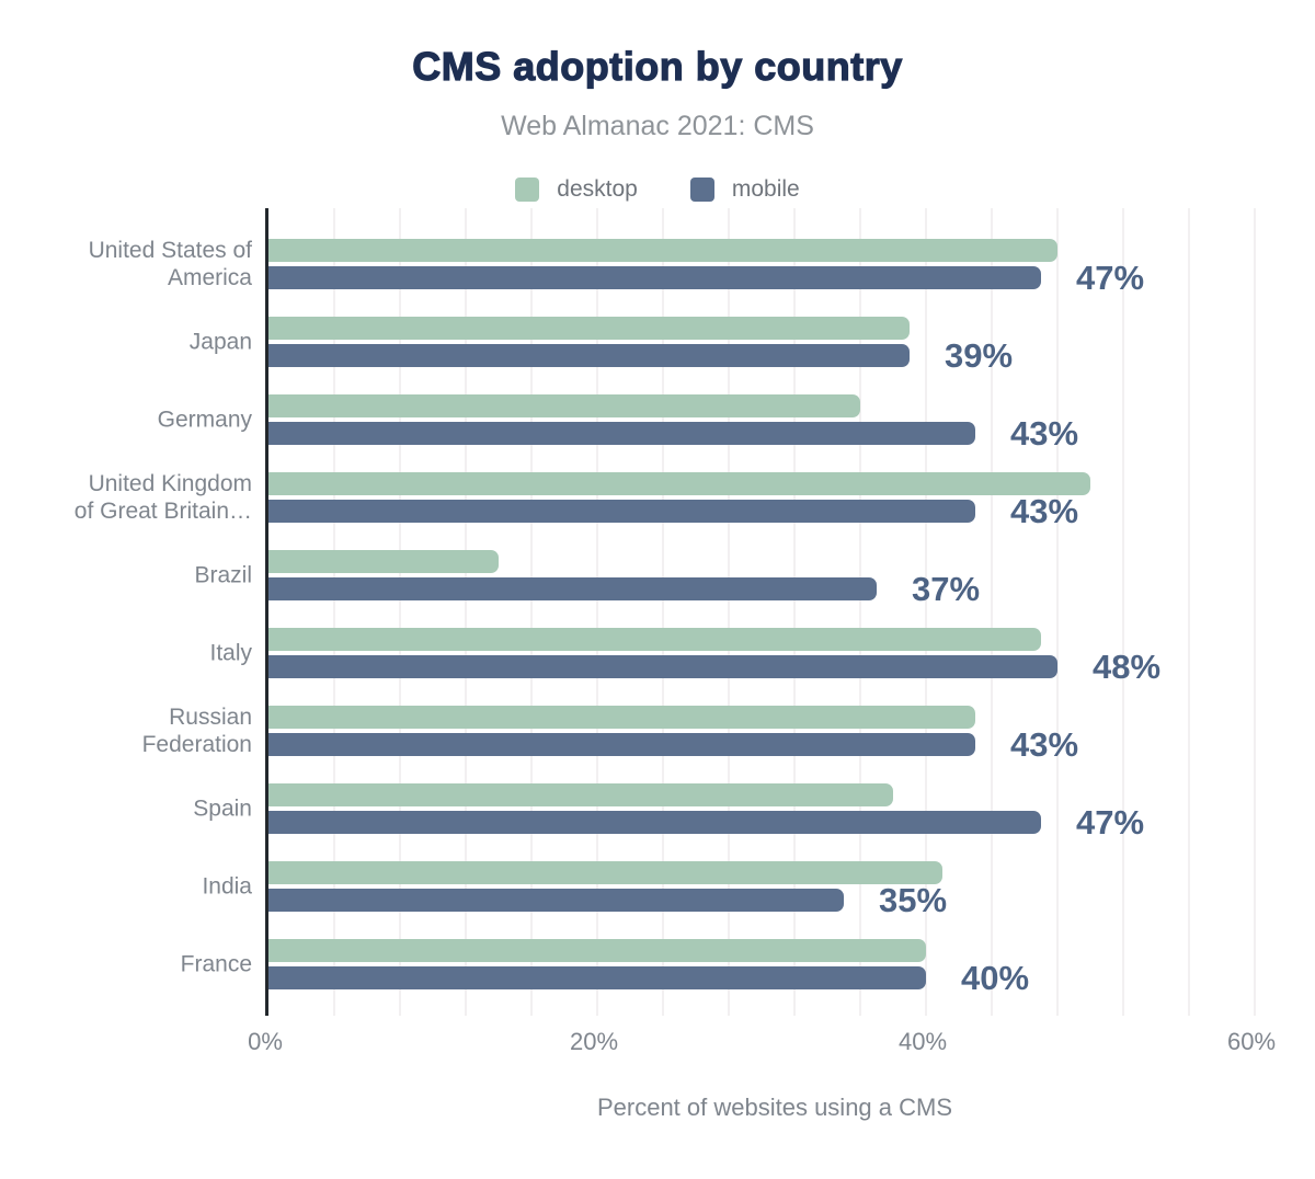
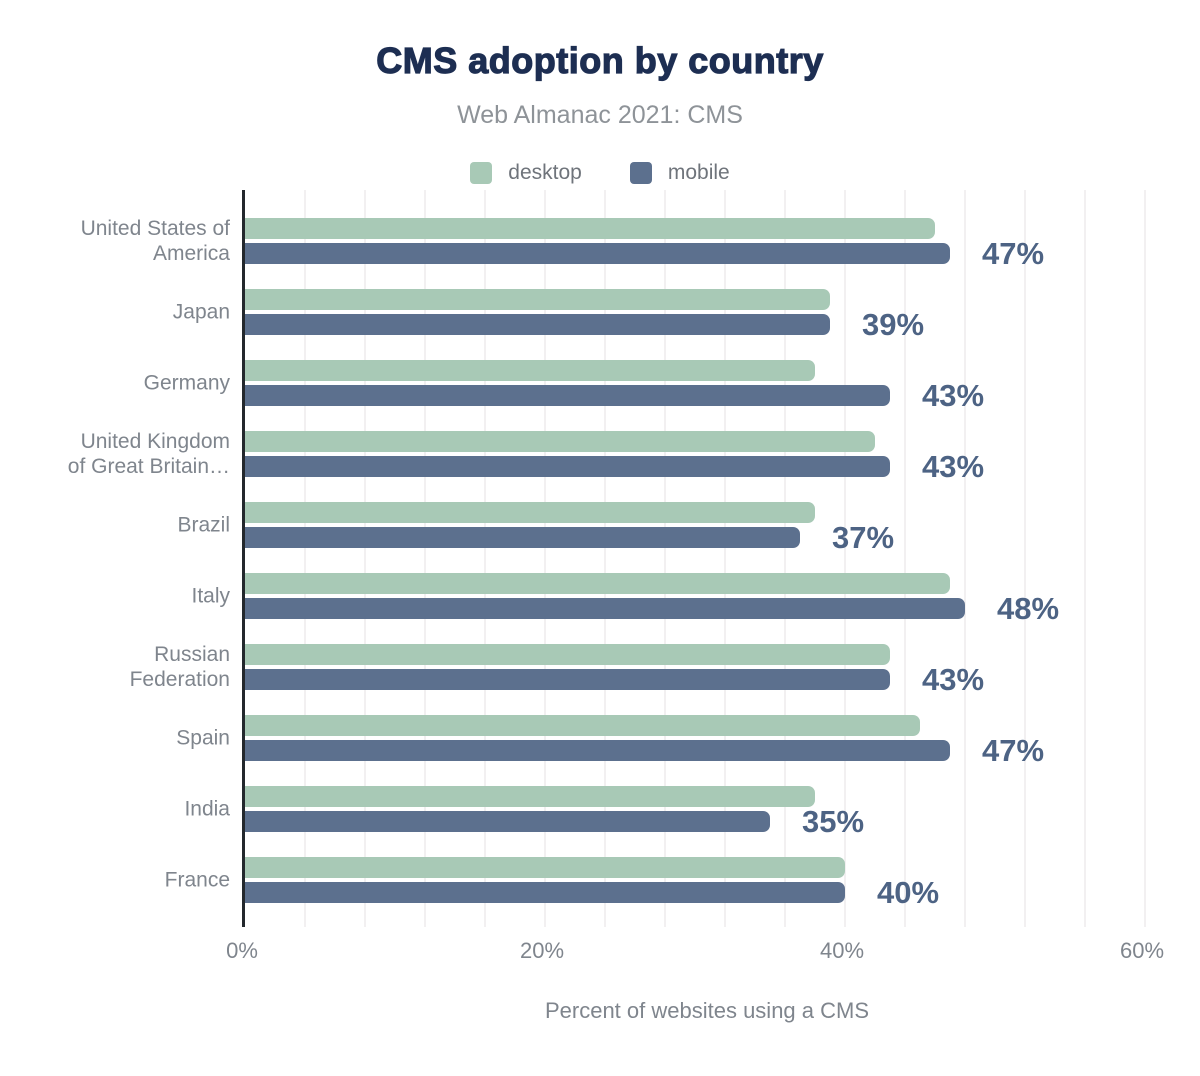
desktop/United States of America: 48% -> 46%
desktop/Germany: 36% -> 38%
desktop/United Kingdom of Great Britain…: 50% -> 42%
desktop/Brazil: 14% -> 38%
desktop/Spain: 38% -> 45%
desktop/India: 41% -> 38%
